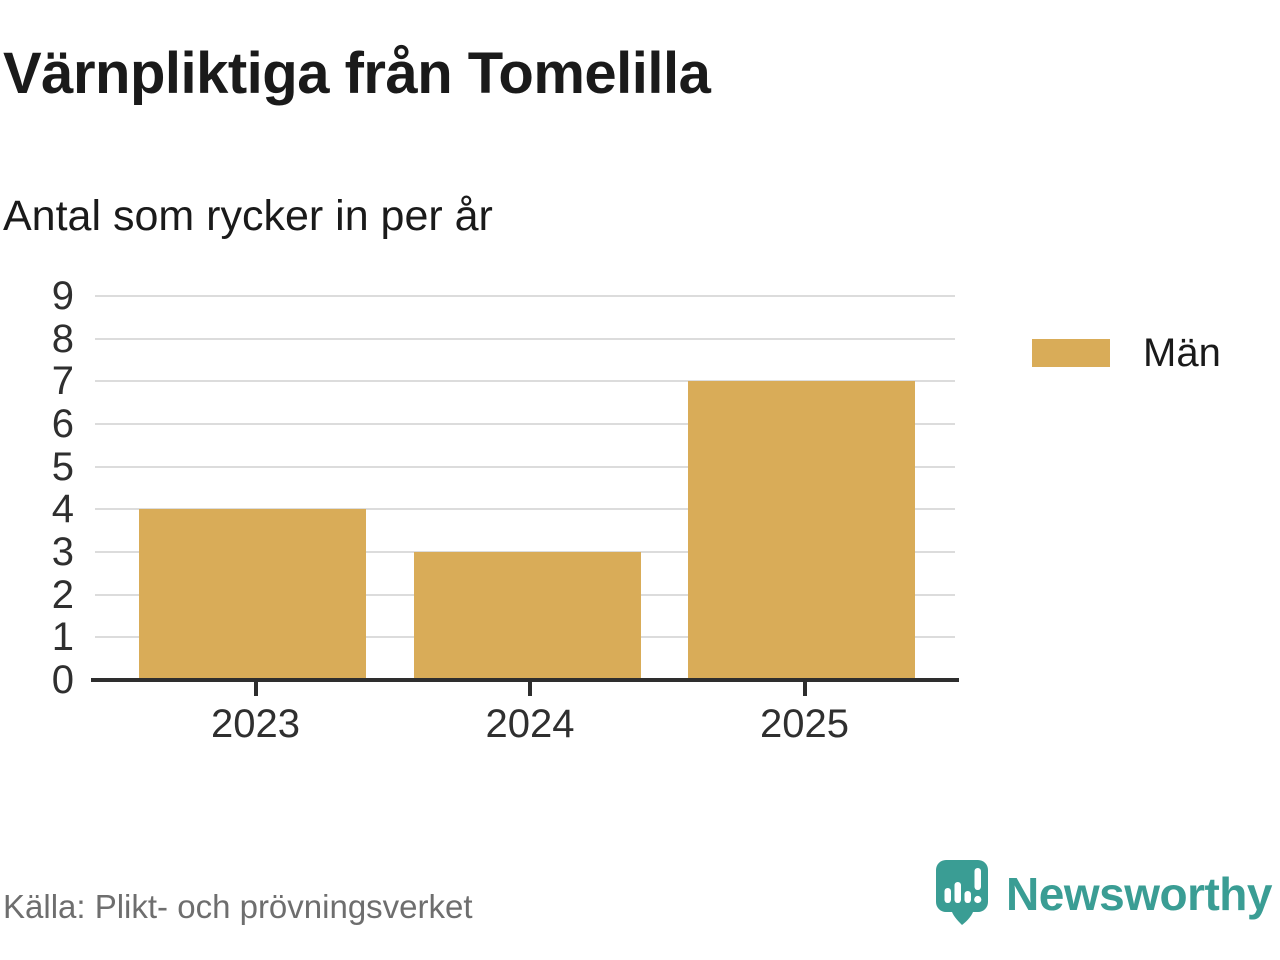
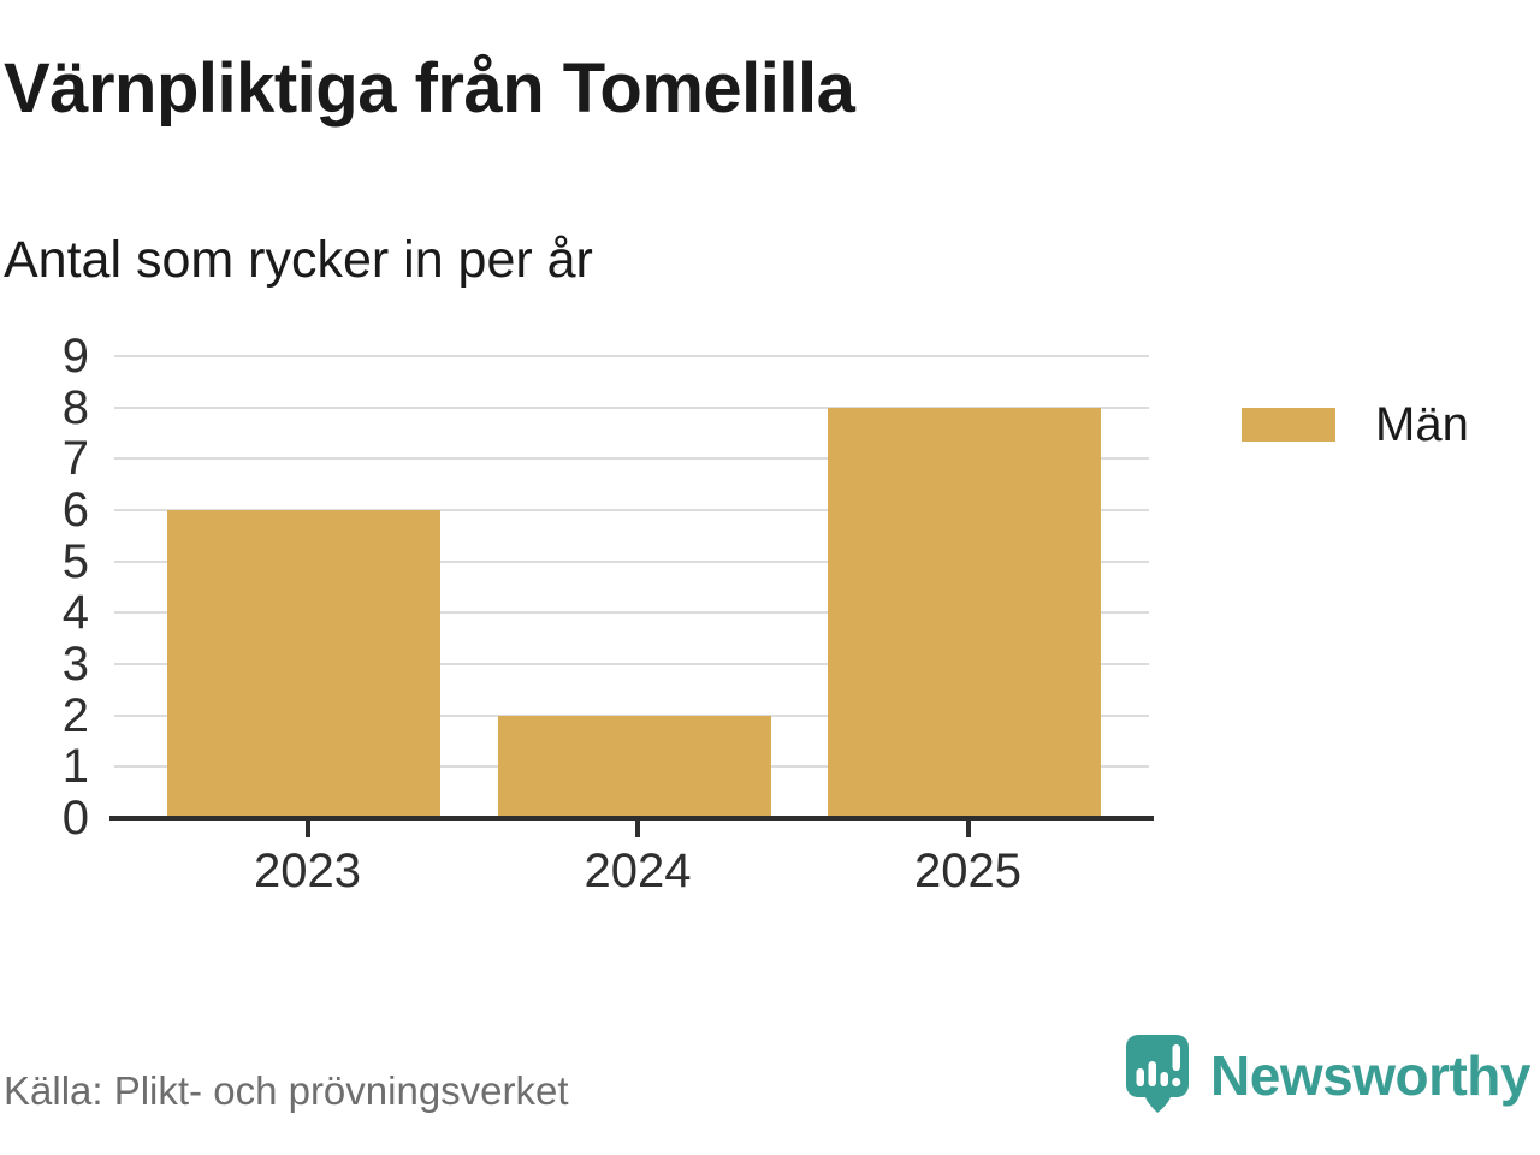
2023: 4 -> 6
2024: 3 -> 2
2025: 7 -> 8
